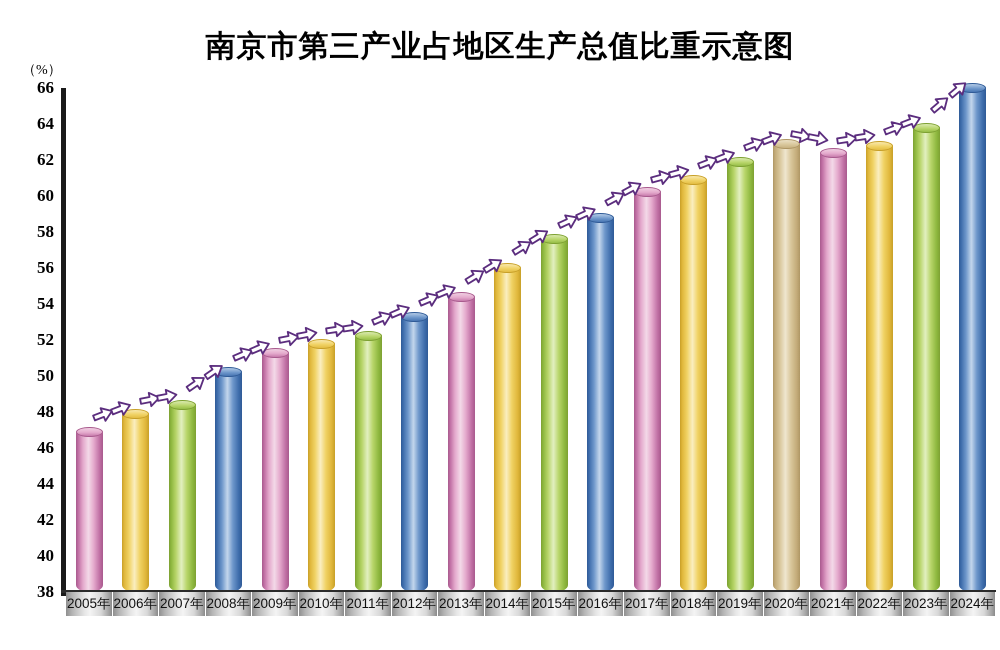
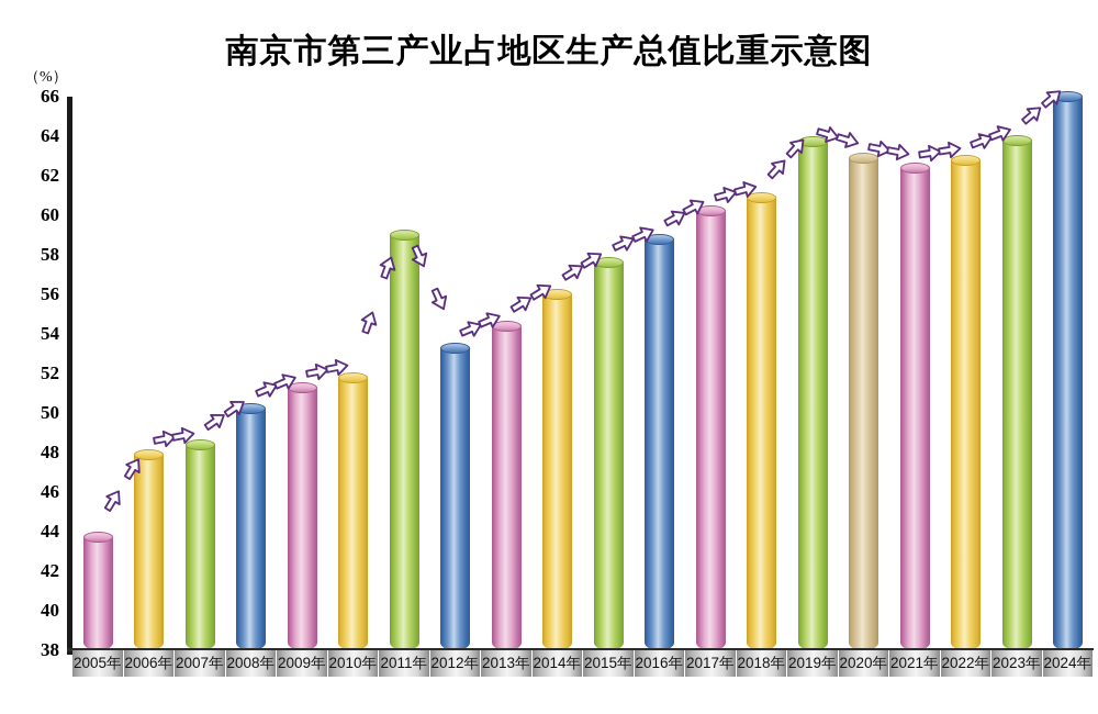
2005年: 46.9 -> 43.7
2011年: 52.2 -> 59.0
2019年: 61.9 -> 63.7
